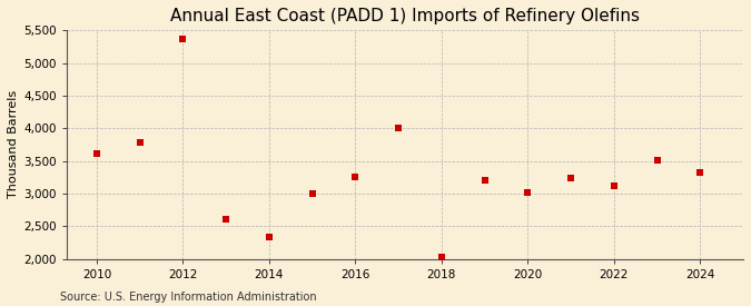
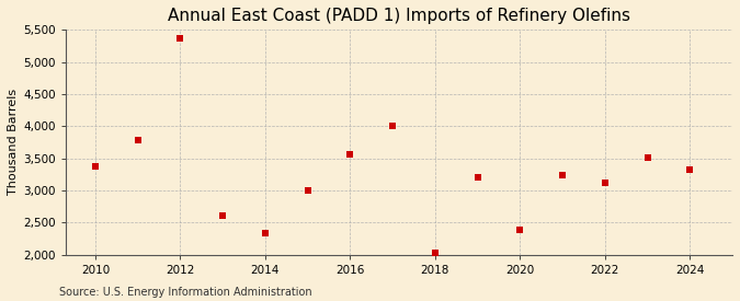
2010: 3,620 -> 3,380
2016: 3,260 -> 3,560
2020: 3,020 -> 2,380
